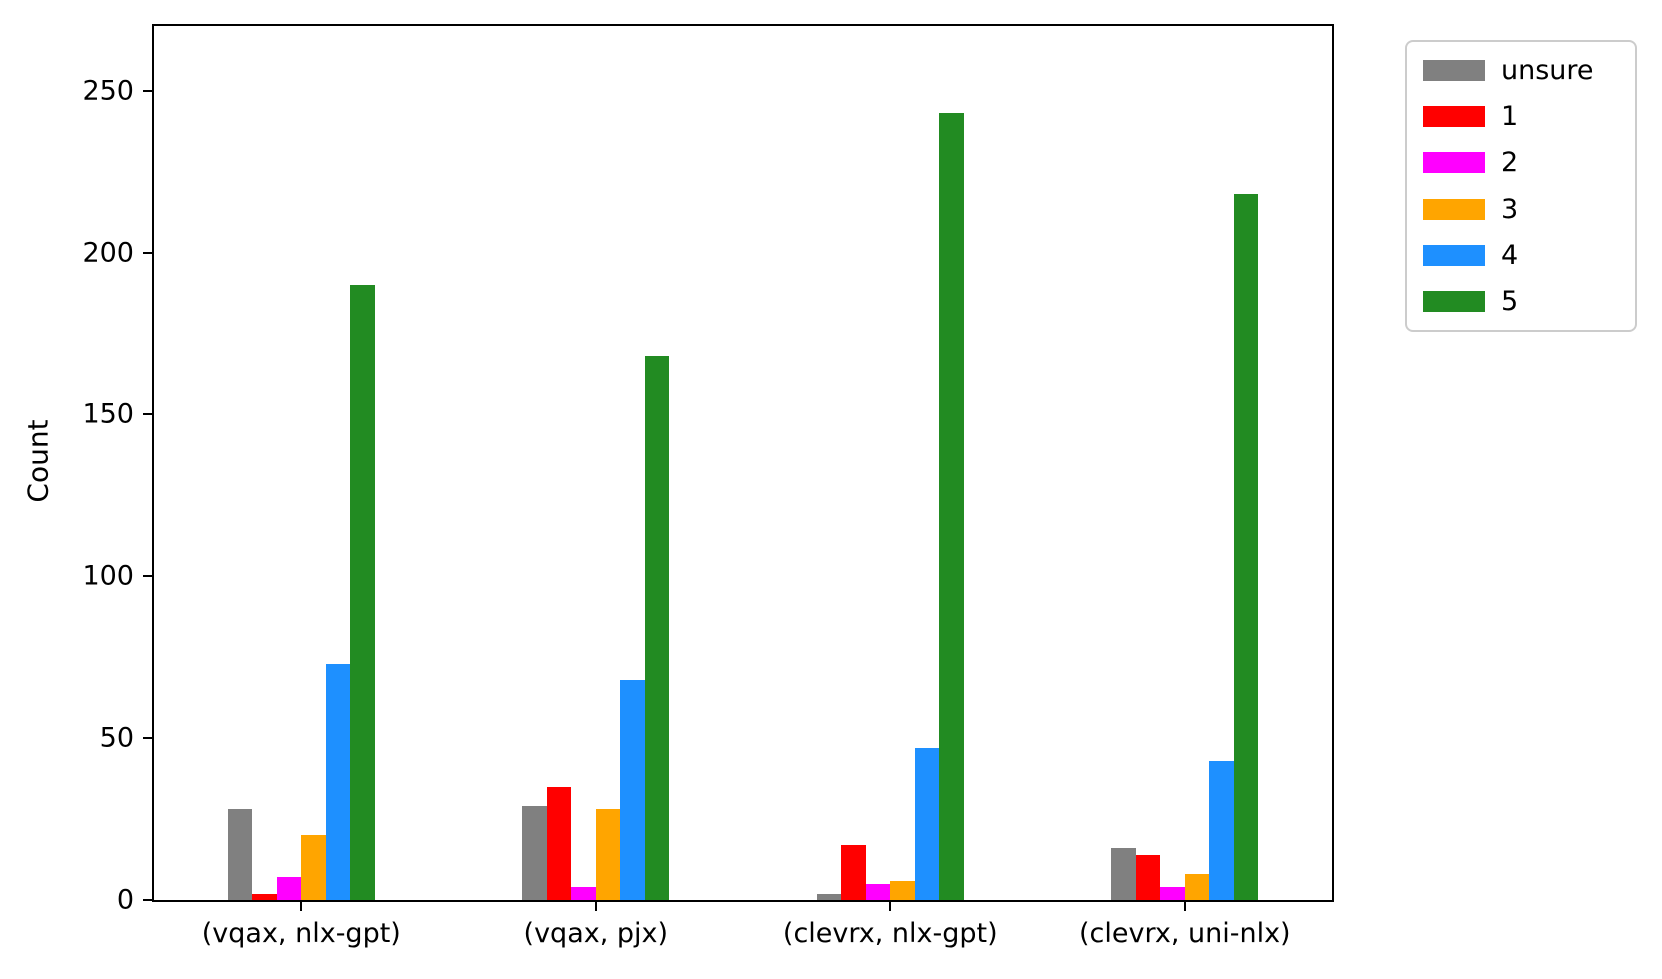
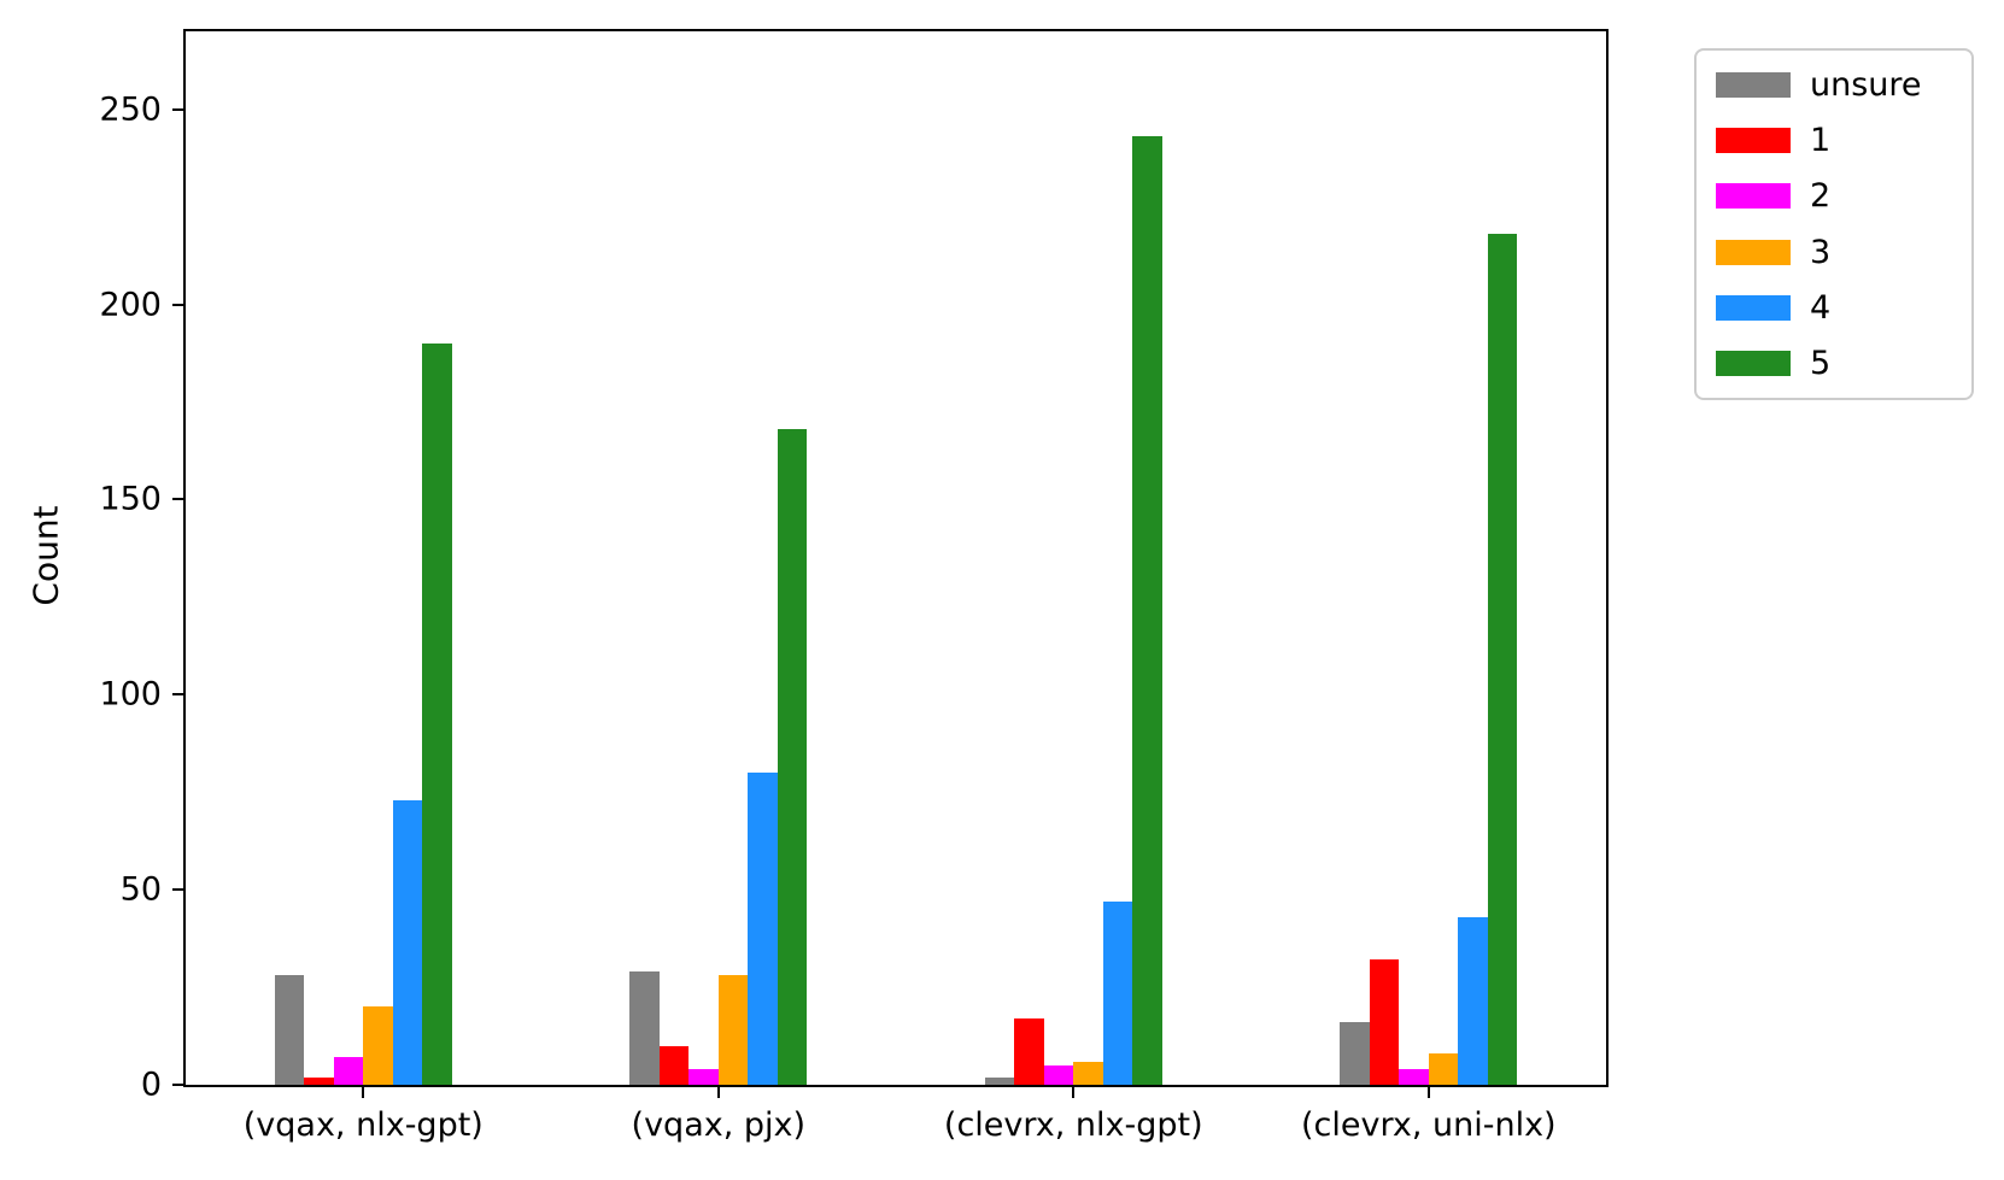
1/(vqax, pjx): 35 -> 10
4/(vqax, pjx): 68 -> 80
1/(clevrx, uni-nlx): 14 -> 32
